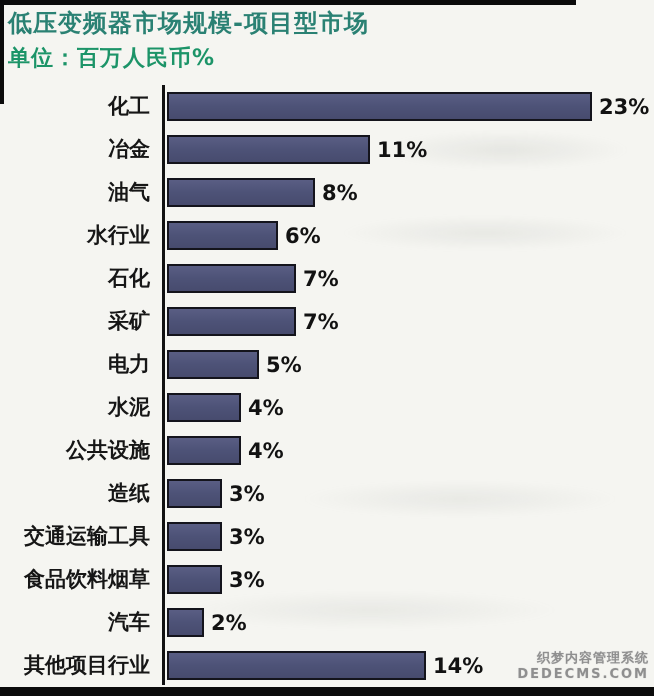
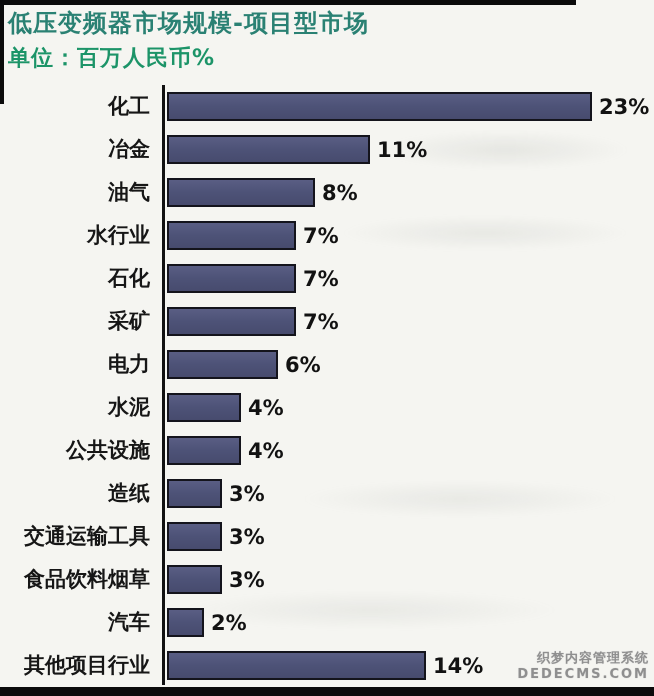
水行业: 6% -> 7%
电力: 5% -> 6%
